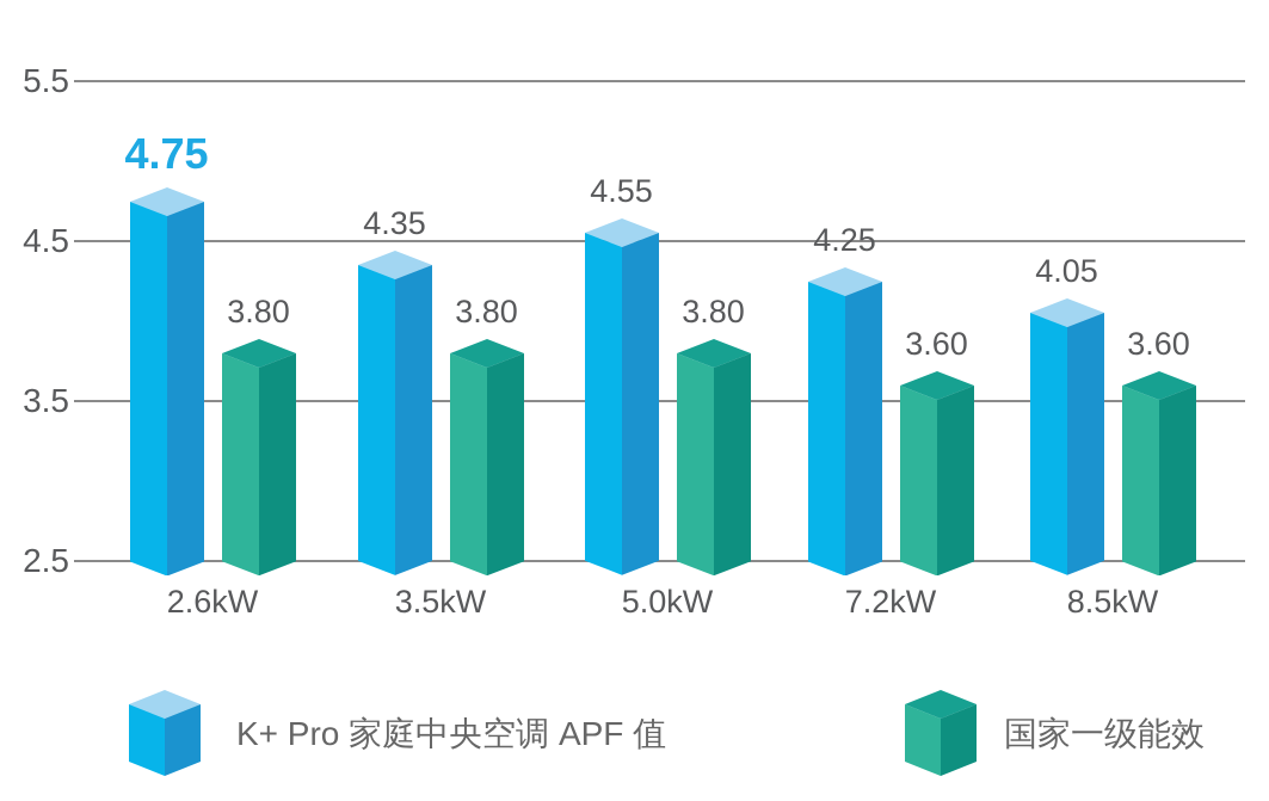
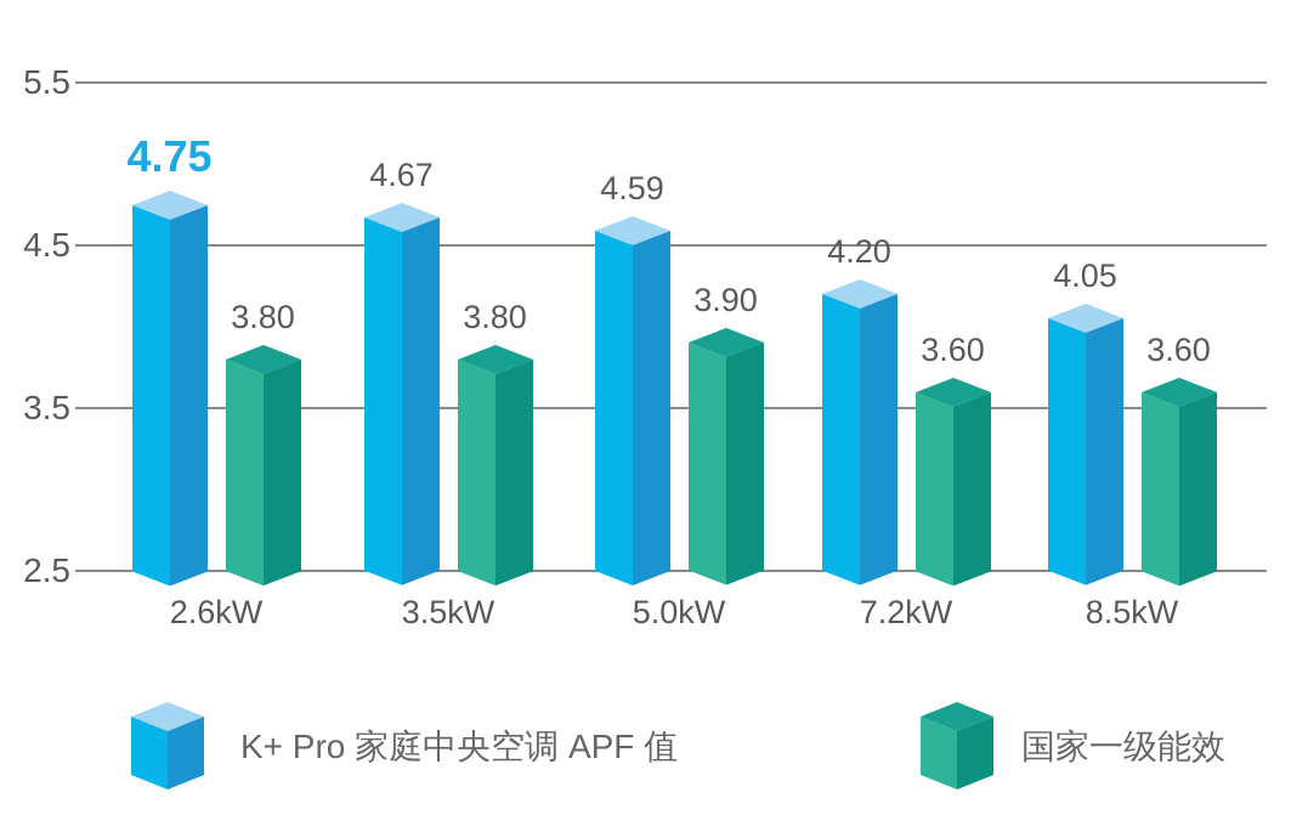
K+ Pro 家庭中央空调 APF 值/3.5kW: 4.35 -> 4.67
K+ Pro 家庭中央空调 APF 值/5.0kW: 4.55 -> 4.59
国家一级能效/5.0kW: 3.80 -> 3.90
K+ Pro 家庭中央空调 APF 值/7.2kW: 4.25 -> 4.20
